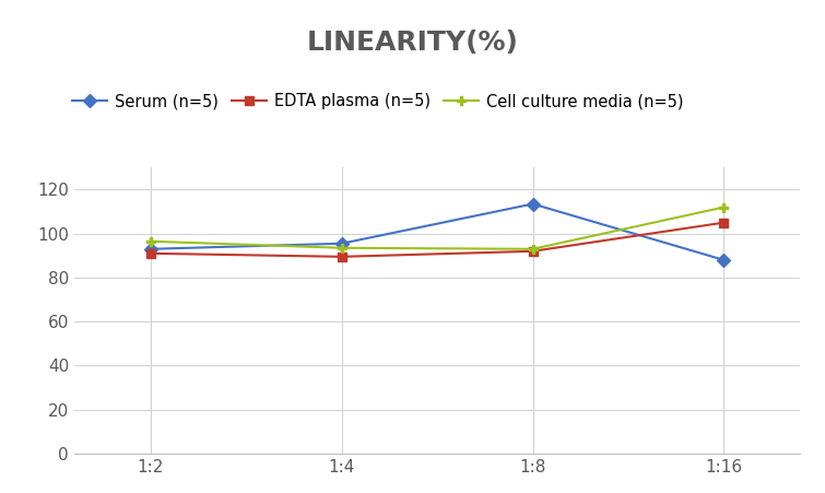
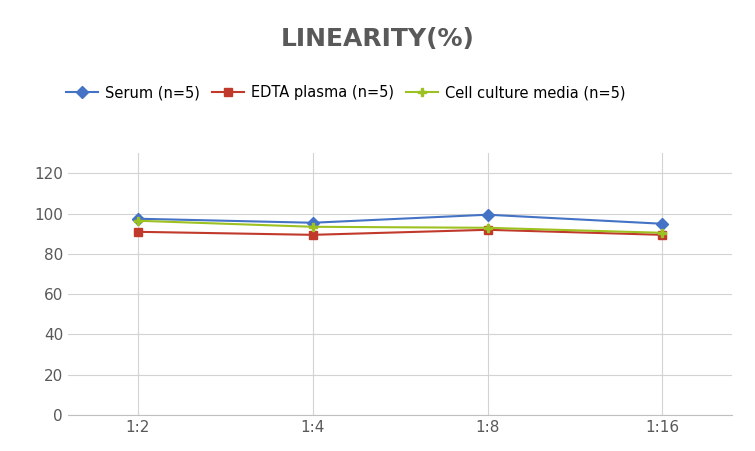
Serum (n=5)/1:2: 93.0 -> 97.5
Serum (n=5)/1:8: 113.5 -> 99.5
Serum (n=5)/1:16: 88.0 -> 95.0
EDTA plasma (n=5)/1:16: 105.0 -> 89.5
Cell culture media (n=5)/1:16: 112.0 -> 90.5
